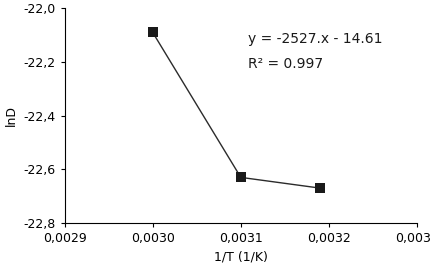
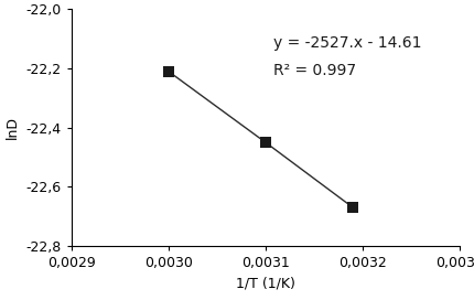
0,0030: -22,09 -> -22,21
0,0031: -22,63 -> -22,45
